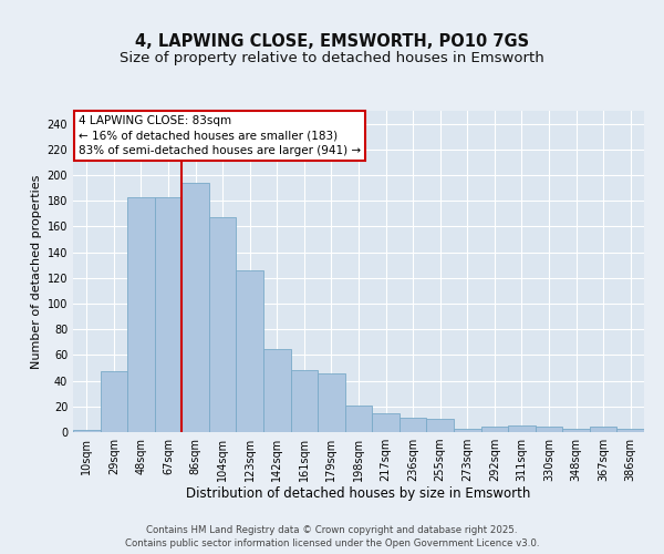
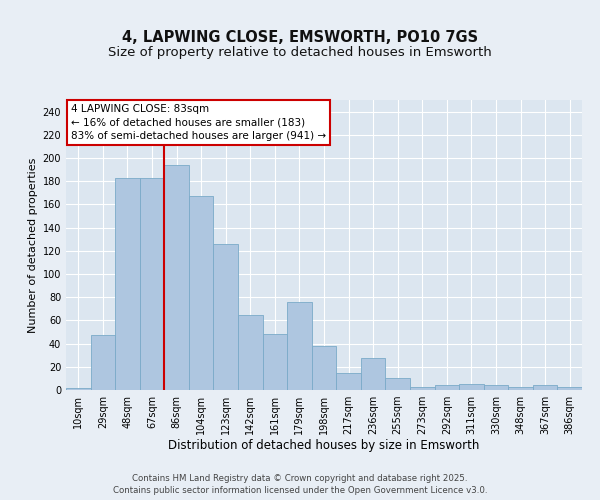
179sqm: 46 -> 76
198sqm: 21 -> 38
236sqm: 11 -> 28
